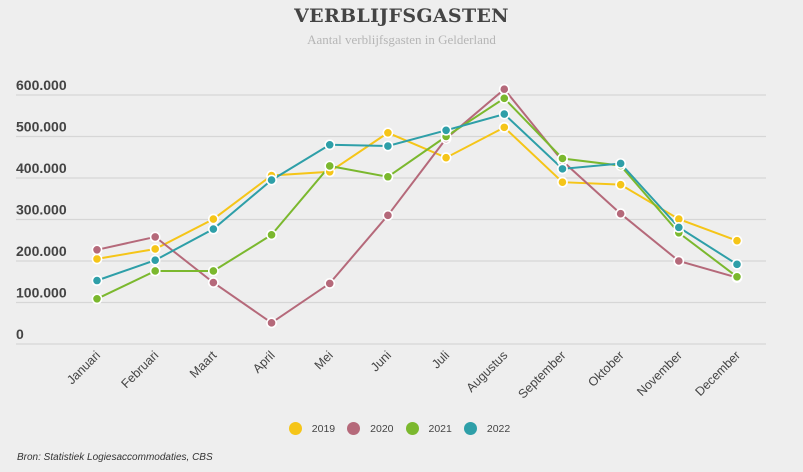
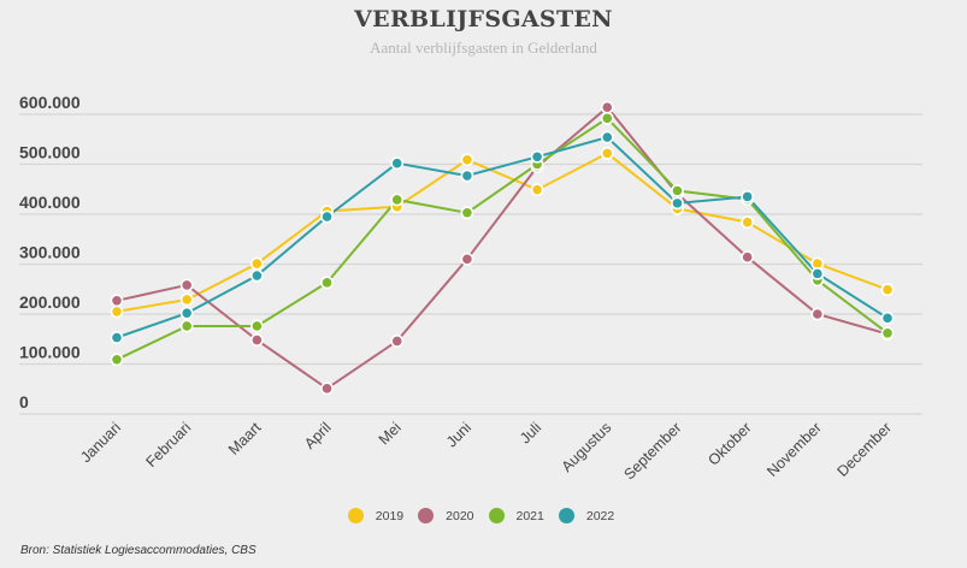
2022/Mei: 480000 -> 500000
2019/September: 390000 -> 410000
